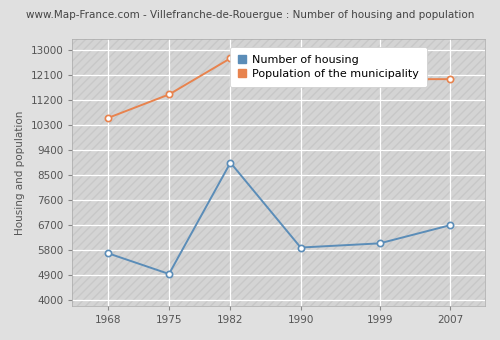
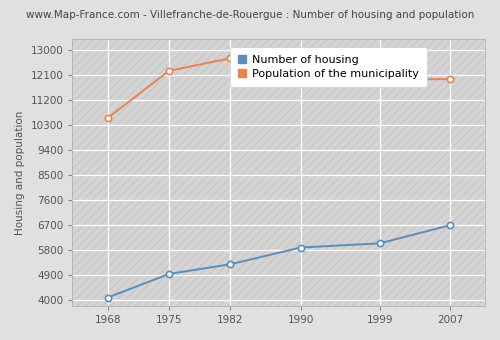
Number of housing/1968: 5700 -> 4100
Population of the municipality/1975: 11400 -> 12250
Number of housing/1982: 8950 -> 5300
